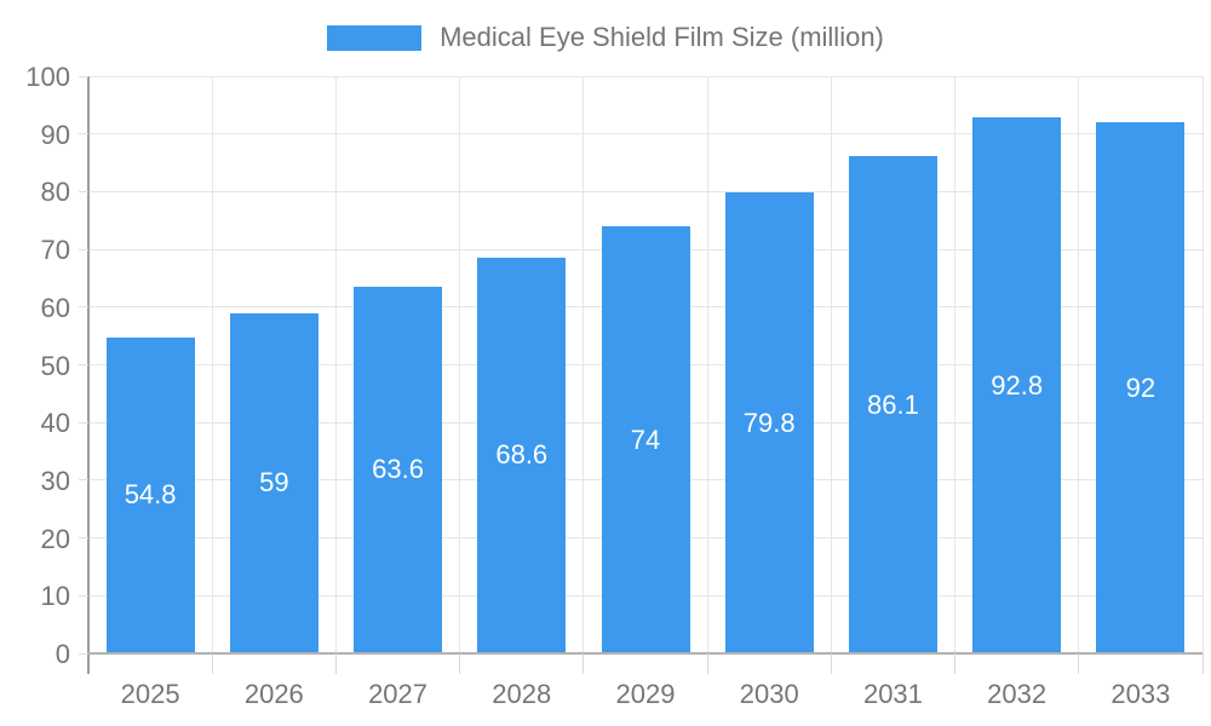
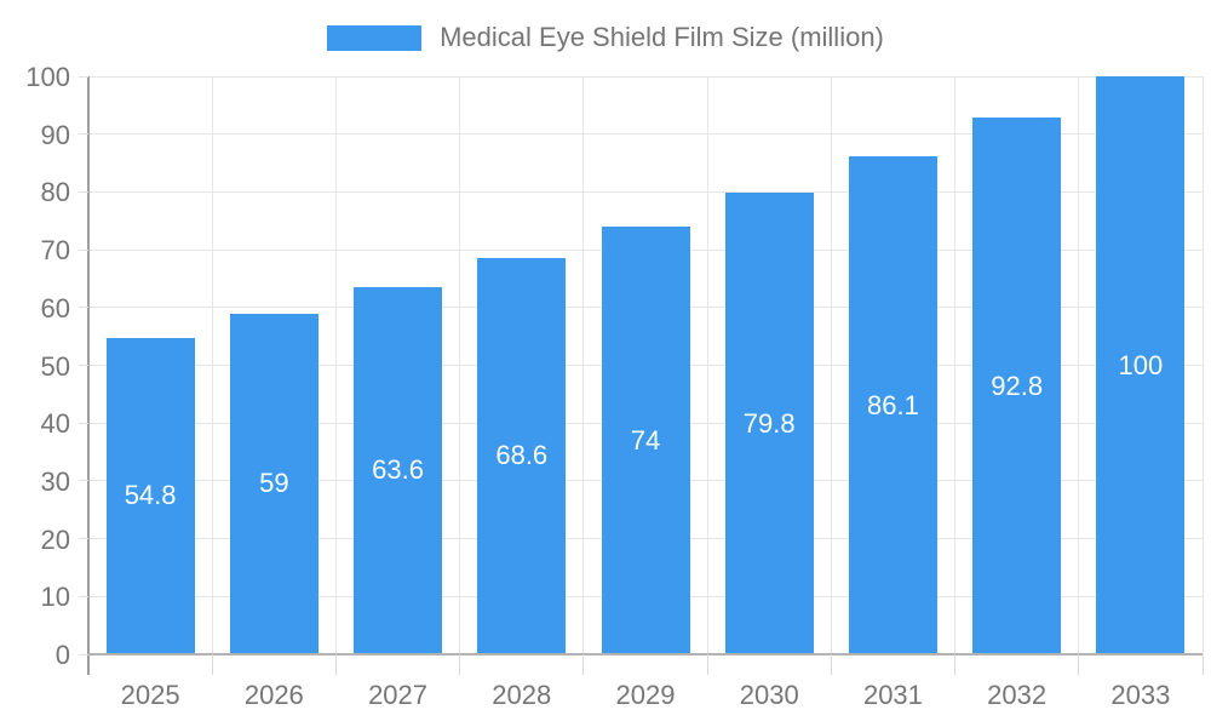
2033: 92 -> 100
